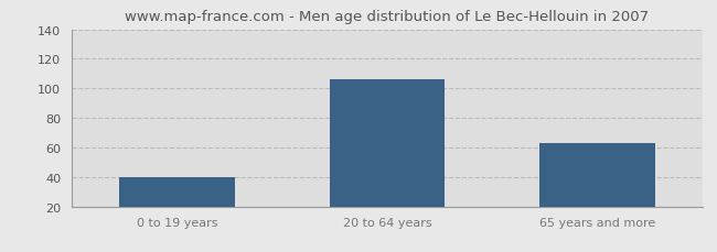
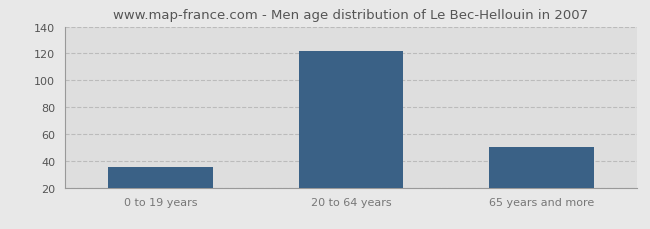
0 to 19 years: 40 -> 35
20 to 64 years: 106 -> 122
65 years and more: 63 -> 50
